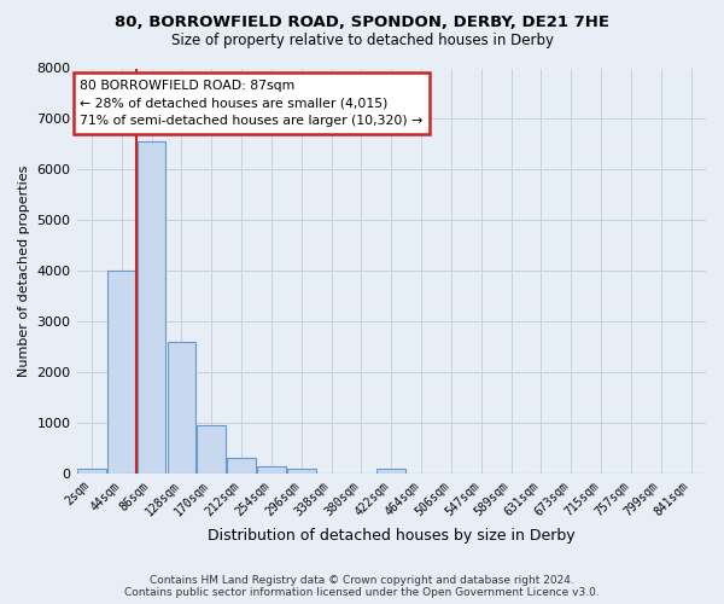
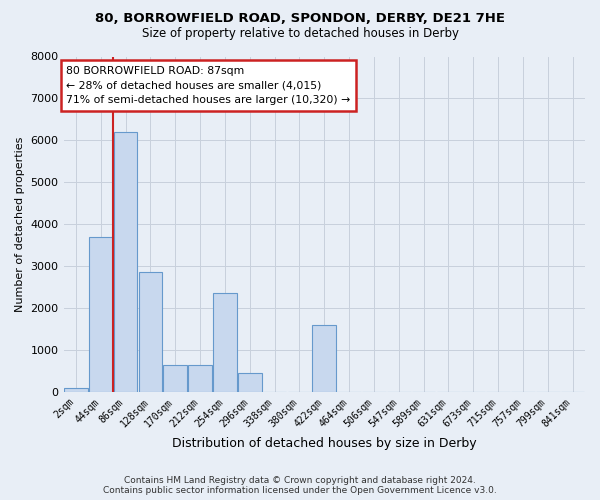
44sqm: 4000 -> 3700
86sqm: 6550 -> 6200
128sqm: 2600 -> 2850
170sqm: 950 -> 650
212sqm: 300 -> 650
254sqm: 130 -> 2350
296sqm: 100 -> 450
422sqm: 100 -> 1600
